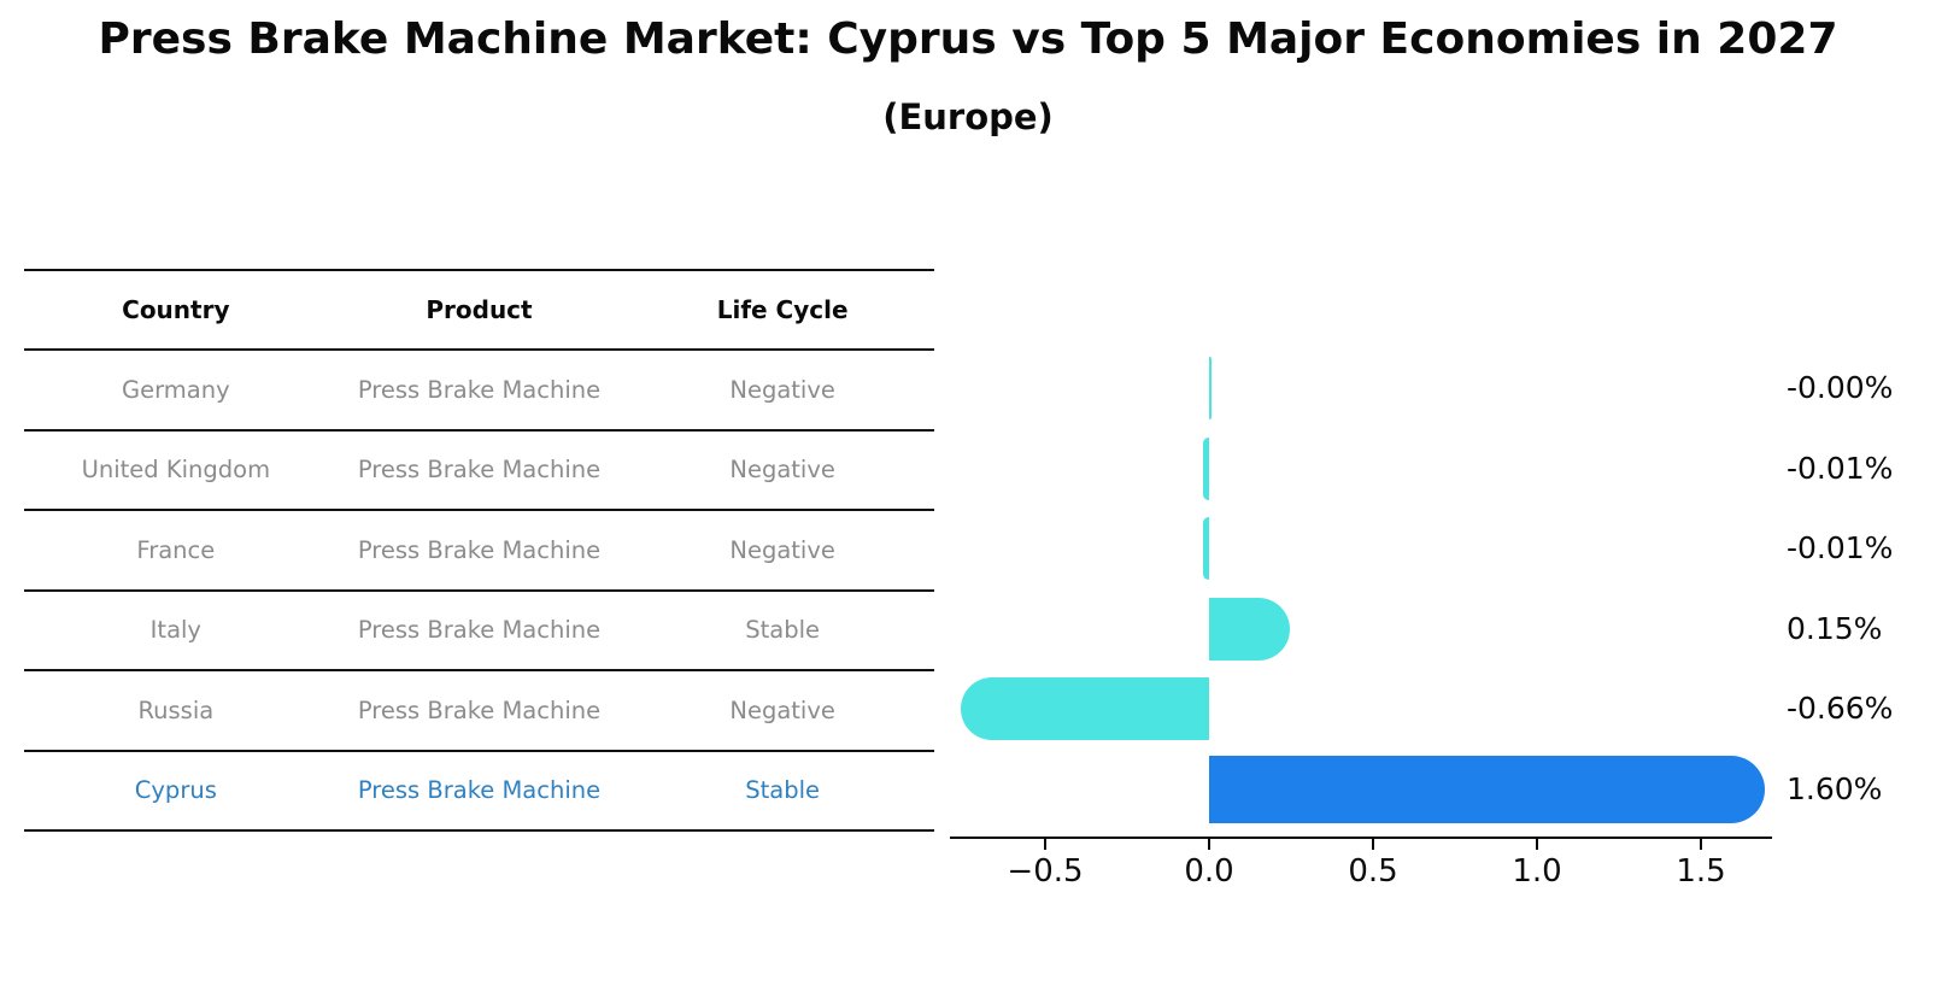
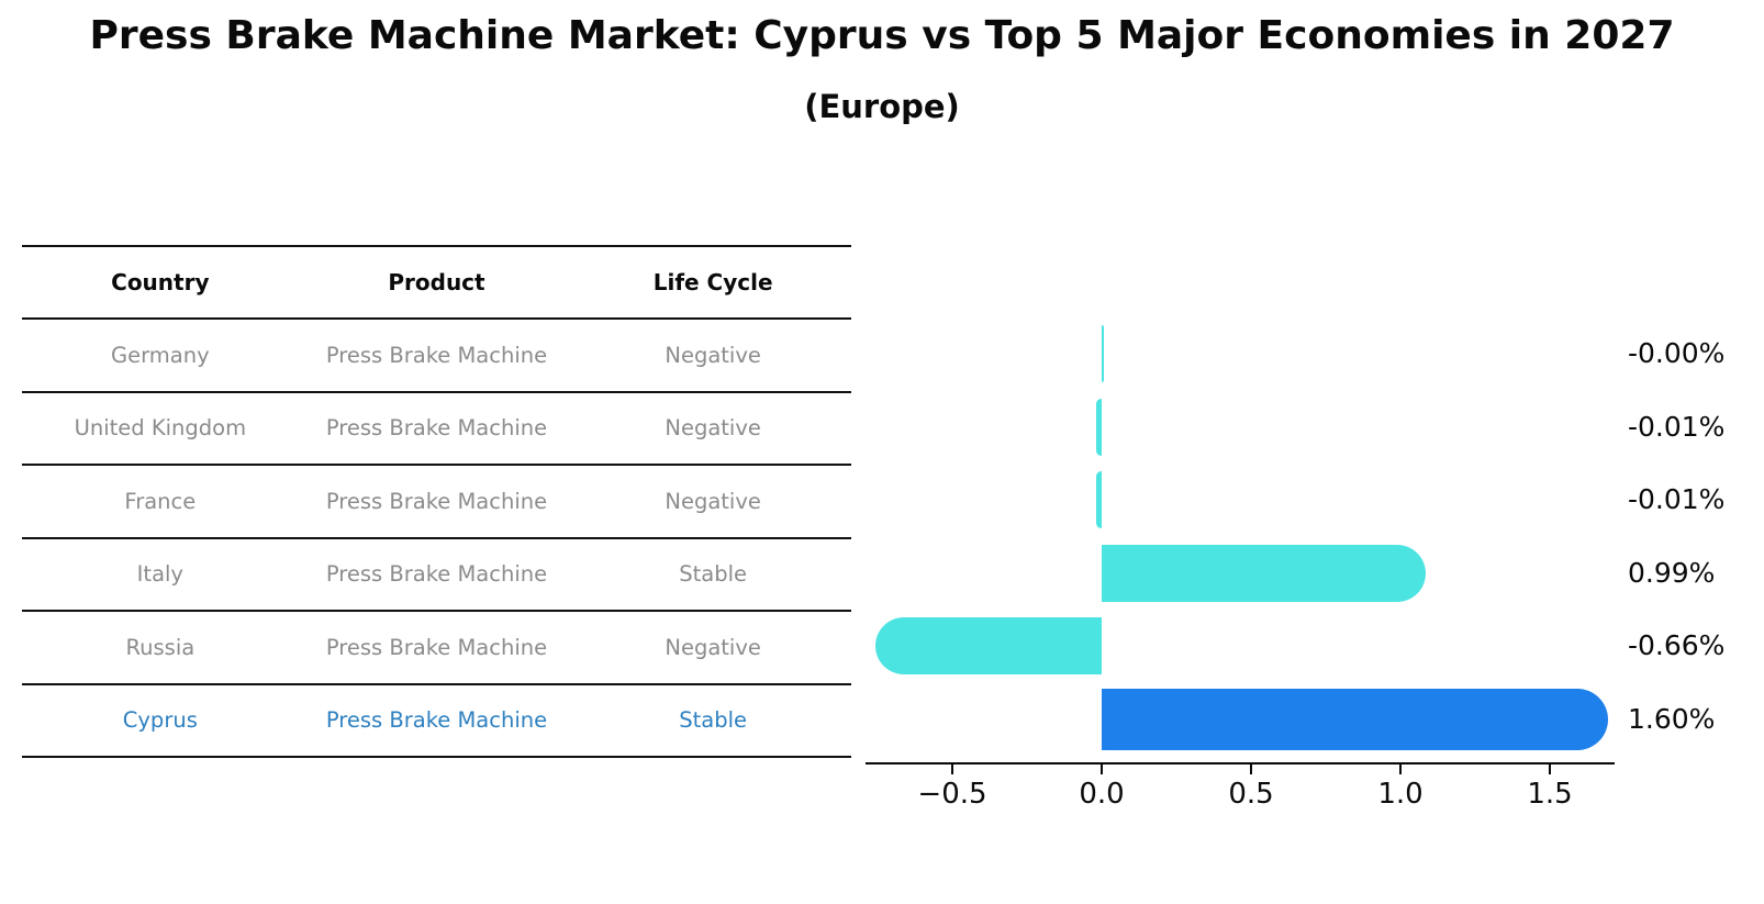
Italy: 0.15% -> 0.99%
